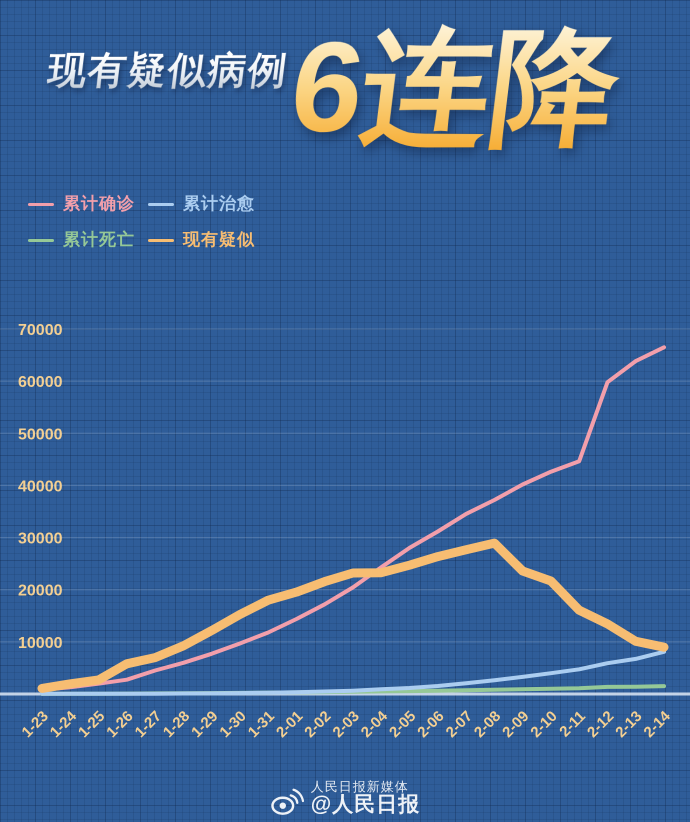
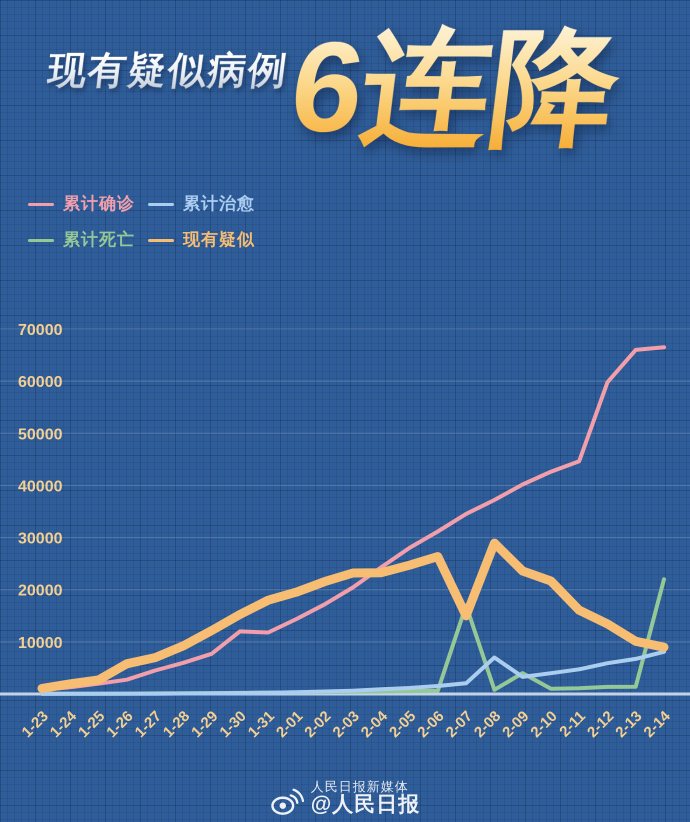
累计确诊/1-30: 10000 -> 12000
累计死亡/2-07: 1000 -> 17000
现有疑似/2-07: 28000 -> 15000
累计治愈/2-08: 3000 -> 7000
累计死亡/2-09: 1000 -> 4000
累计确诊/2-13: 64000 -> 66000
累计死亡/2-14: 2000 -> 22000
